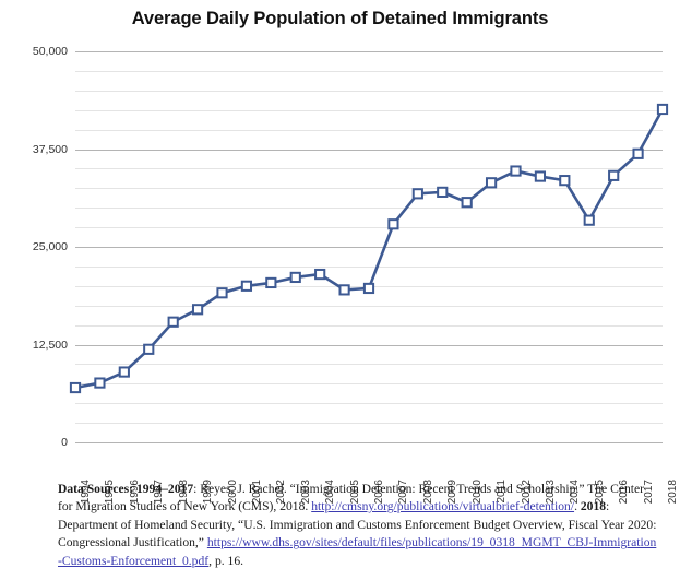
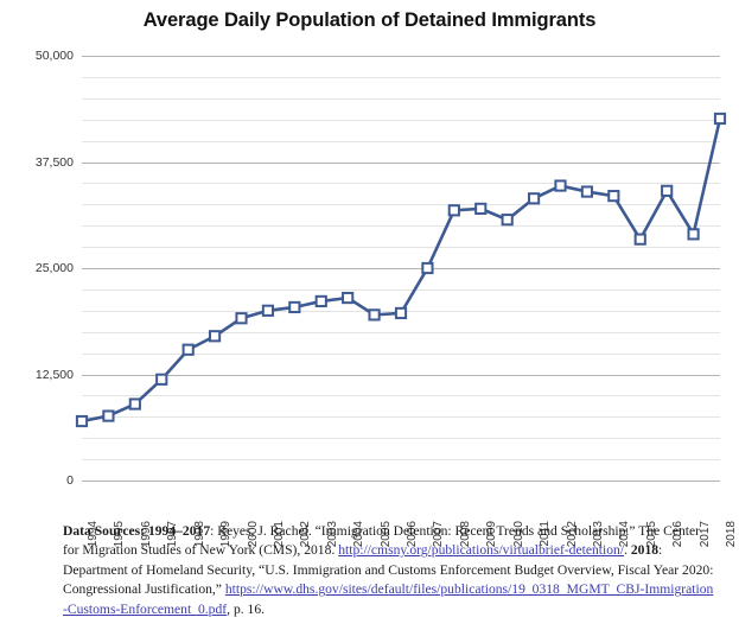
2007: 28000 -> 25000
2017: 37000 -> 29000
